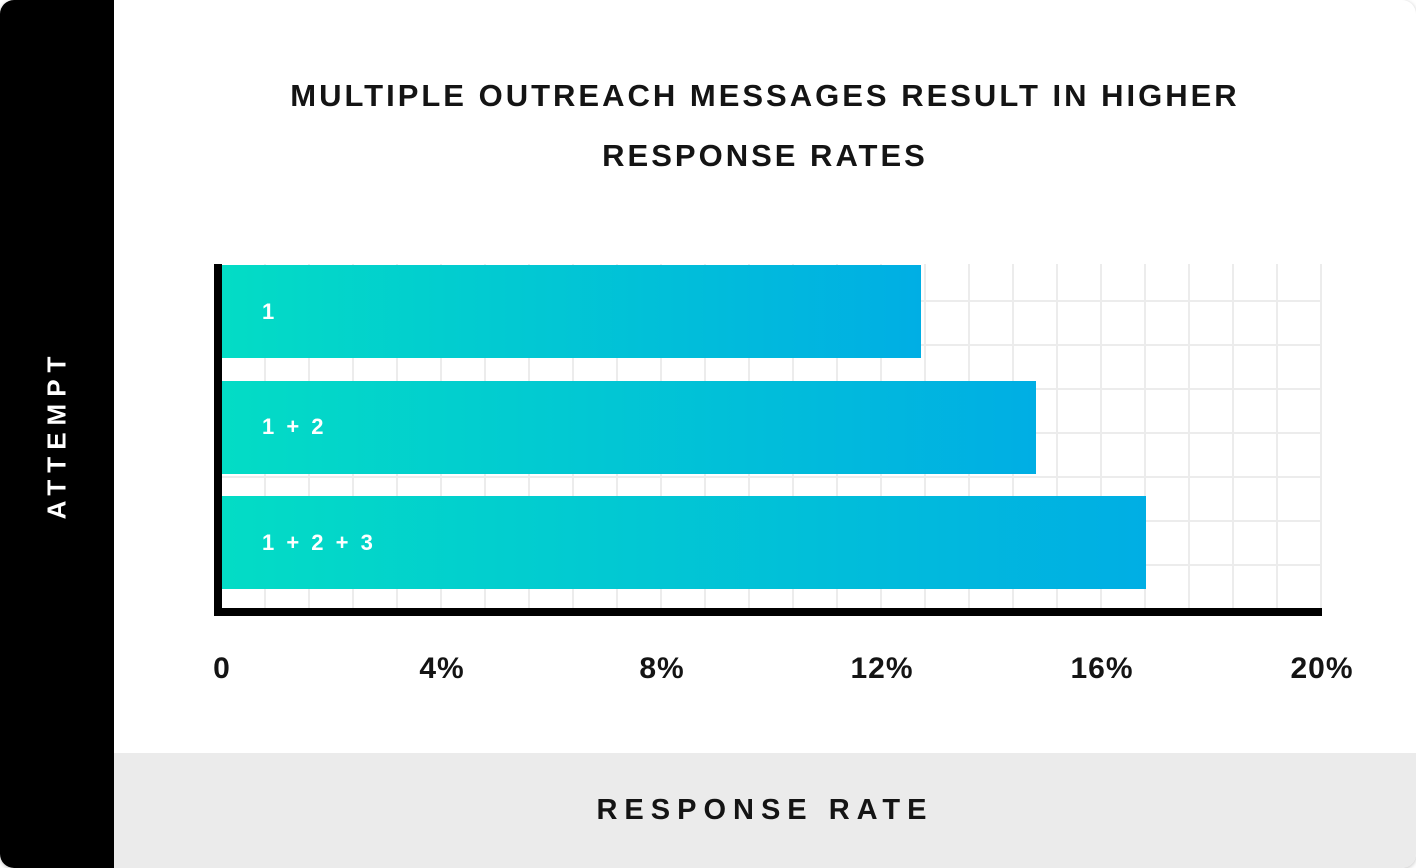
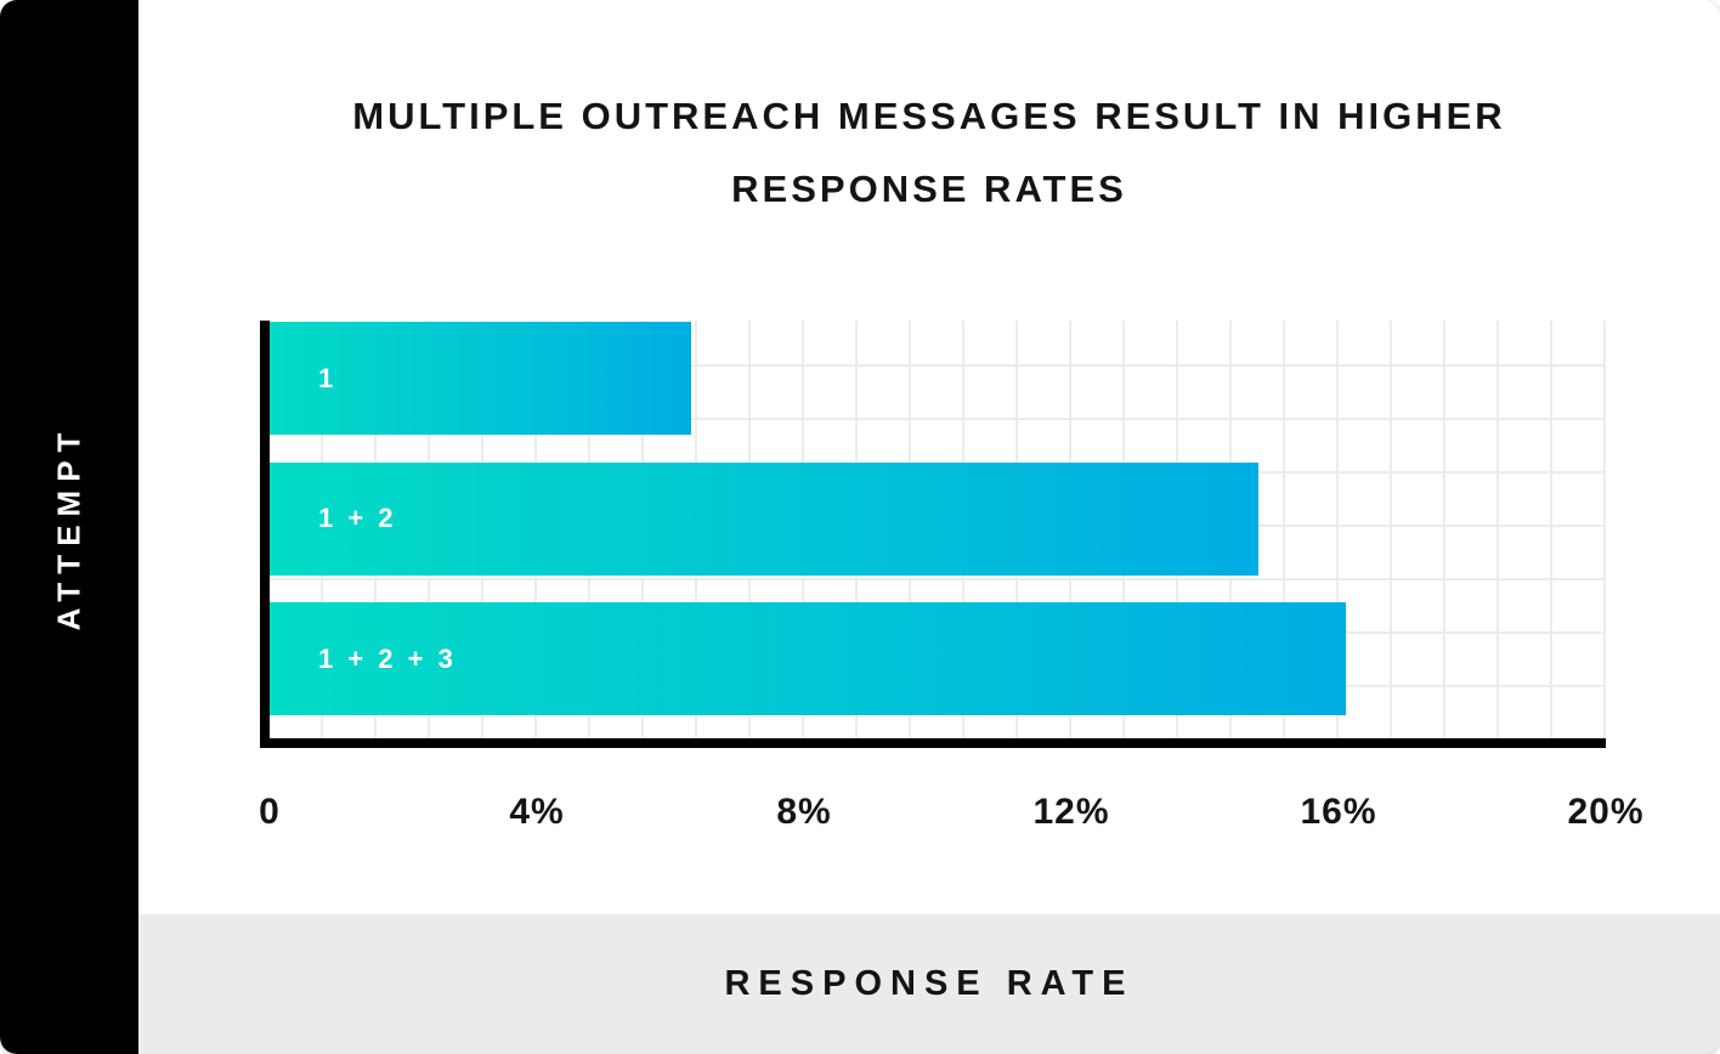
1: 12.7% -> 6.3%
1 + 2 + 3: 16.8% -> 16.1%
